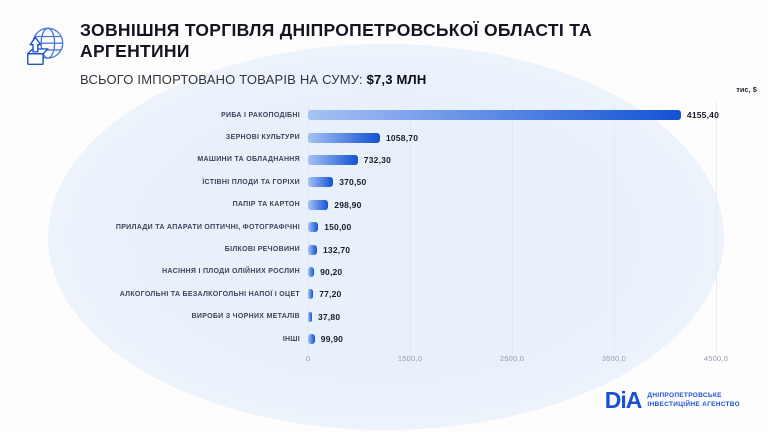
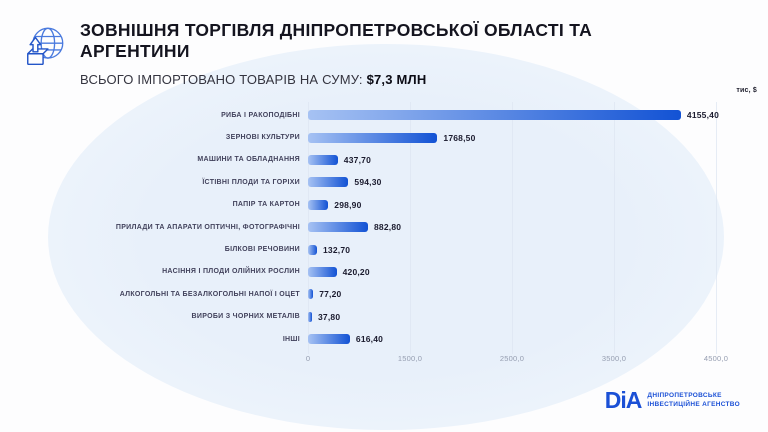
ЗЕРНОВІ КУЛЬТУРИ: 1058,70 -> 1768,50
МАШИНИ ТА ОБЛАДНАННЯ: 732,30 -> 437,70
ЇСТІВНІ ПЛОДИ ТА ГОРІХИ: 370,50 -> 594,30
ПРИЛАДИ ТА АПАРАТИ ОПТИЧНІ, ФОТОГРАФІЧНІ: 150,00 -> 882,80
НАСІННЯ І ПЛОДИ ОЛІЙНИХ РОСЛИН: 90,20 -> 420,20
ІНШІ: 99,90 -> 616,40
